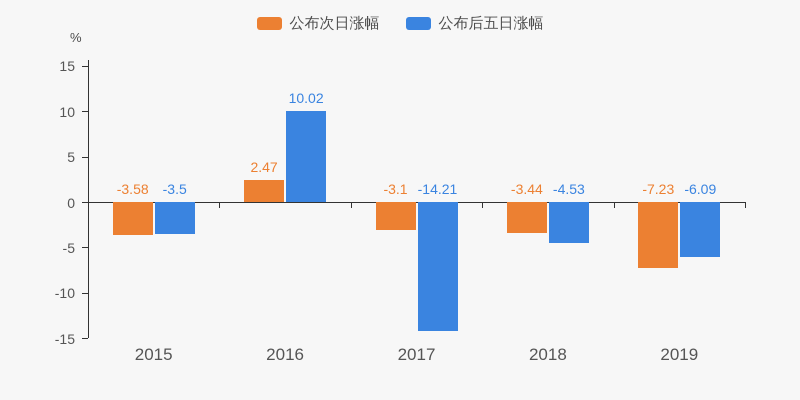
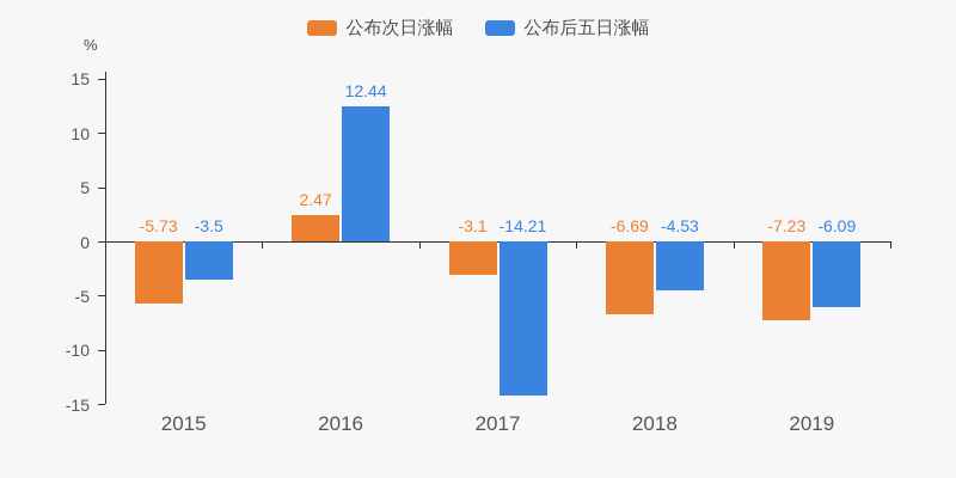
公布次日涨幅/2015: -3.58 -> -5.73
公布后五日涨幅/2016: 10.02 -> 12.44
公布次日涨幅/2018: -3.44 -> -6.69
